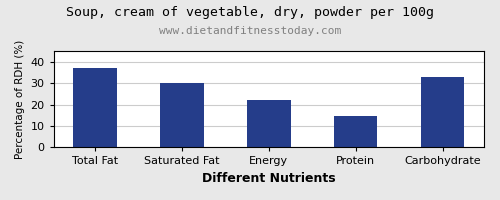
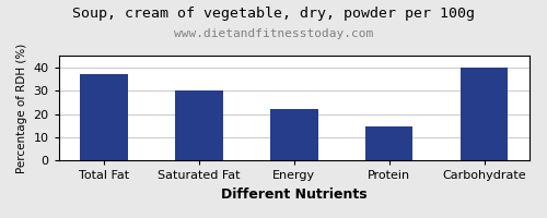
Carbohydrate: 33.0 -> 40.0
